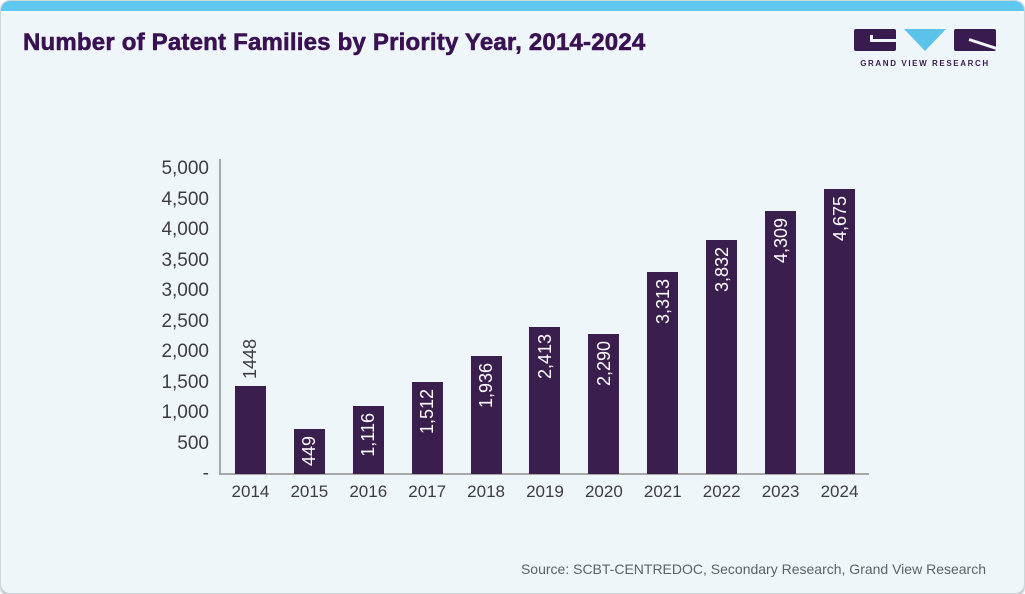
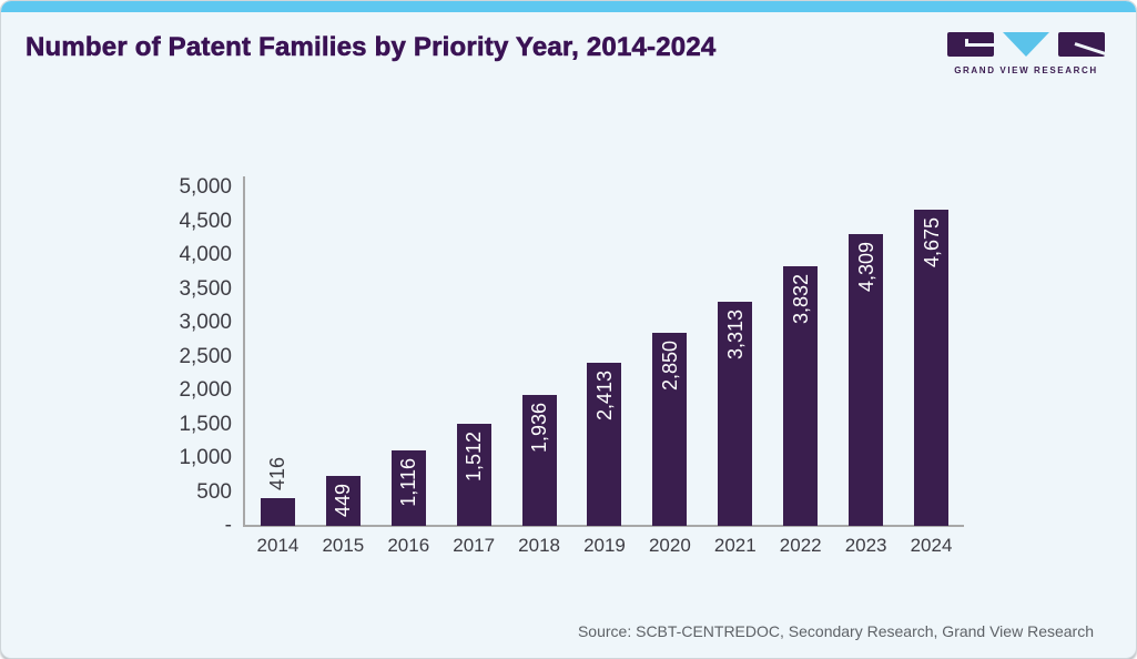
2014: 1448 -> 416
2020: 2,290 -> 2,850
